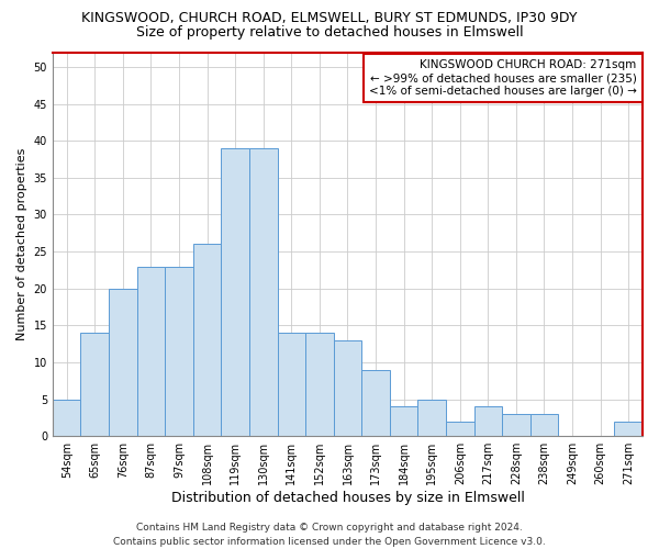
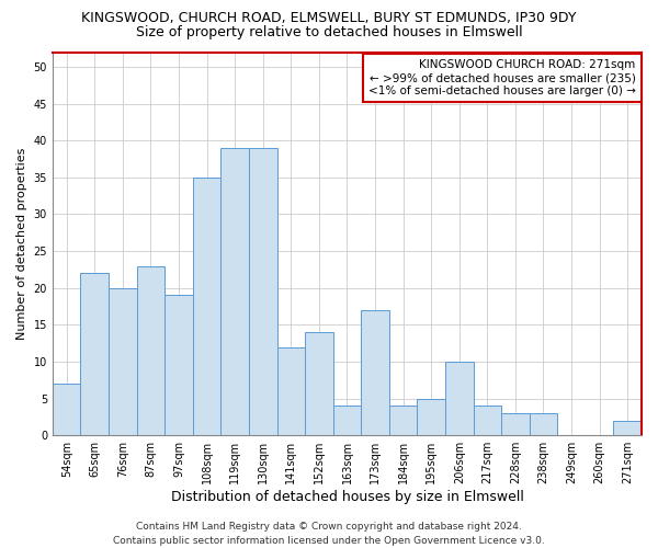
54sqm: 5 -> 7
65sqm: 14 -> 22
97sqm: 23 -> 19
108sqm: 26 -> 35
141sqm: 14 -> 12
163sqm: 13 -> 4
173sqm: 9 -> 17
206sqm: 2 -> 10
